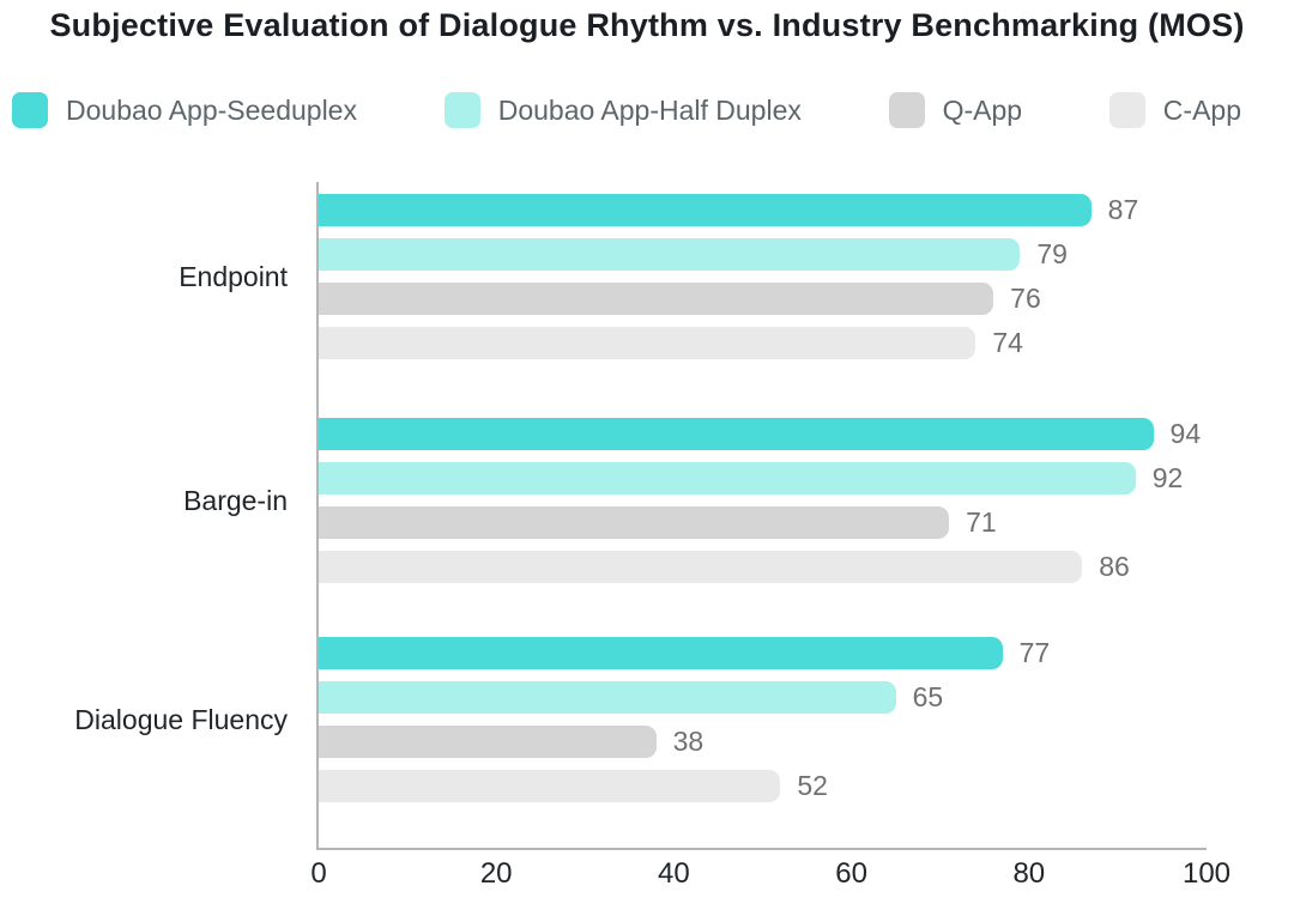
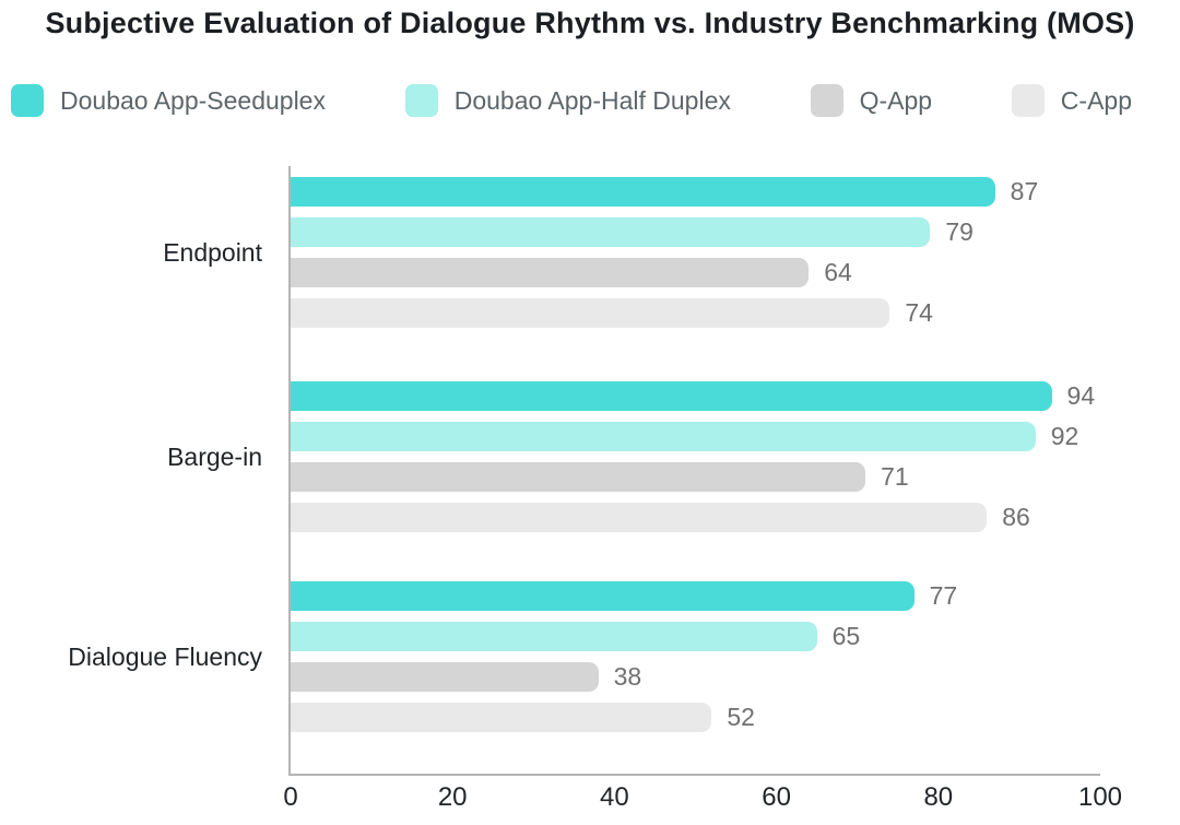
Q-App/Endpoint: 76 -> 64
